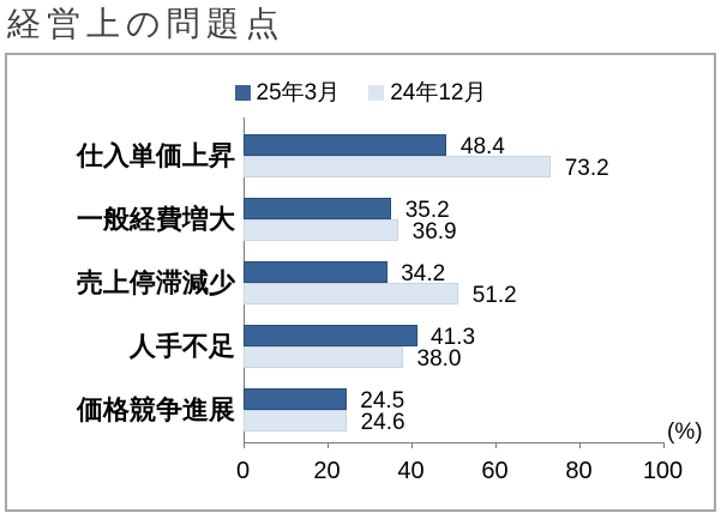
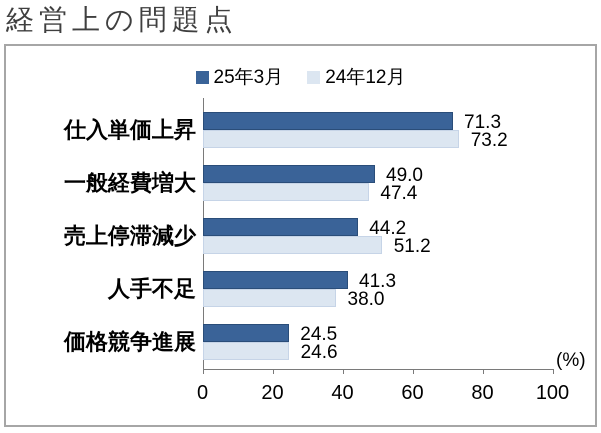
25年3月/仕入単価上昇: 48.4 -> 71.3
25年3月/一般経費増大: 35.2 -> 49.0
24年12月/一般経費増大: 36.9 -> 47.4
25年3月/売上停滞減少: 34.2 -> 44.2
